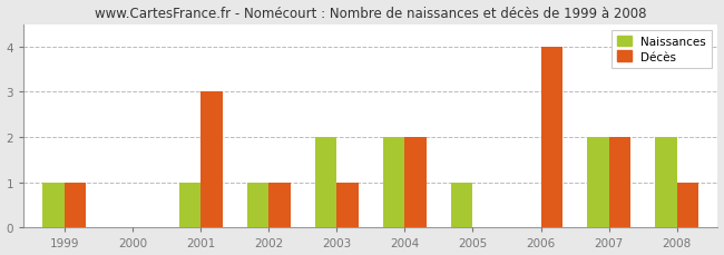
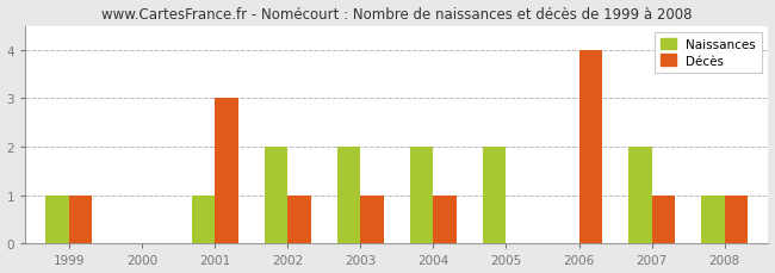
Naissances/2002: 1 -> 2
Décès/2004: 2 -> 1
Naissances/2005: 1 -> 2
Décès/2007: 2 -> 1
Naissances/2008: 2 -> 1
